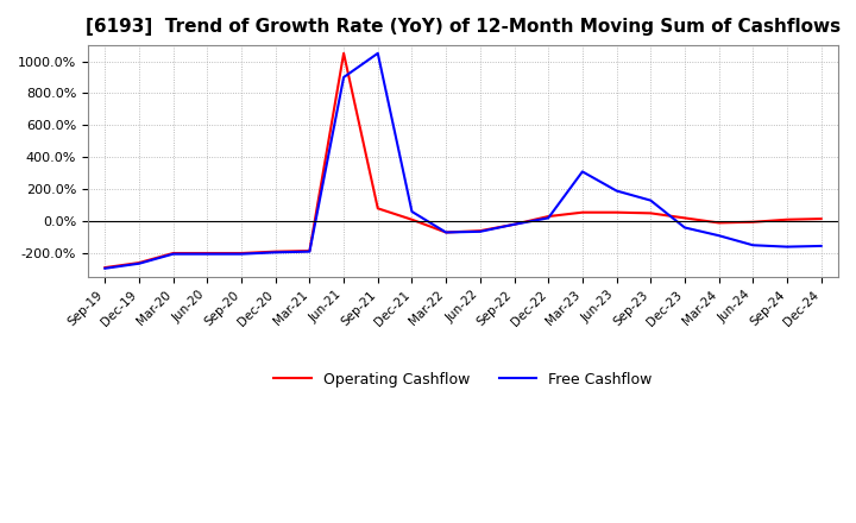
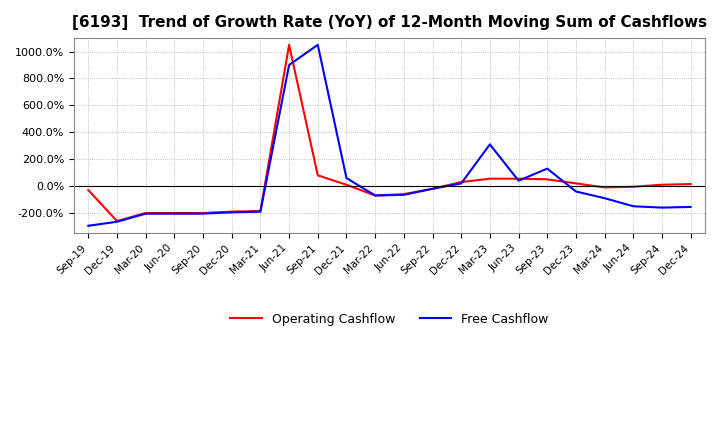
Operating Cashflow/Sep-19: -290% -> -30%
Free Cashflow/Jun-23: 190% -> 40%
